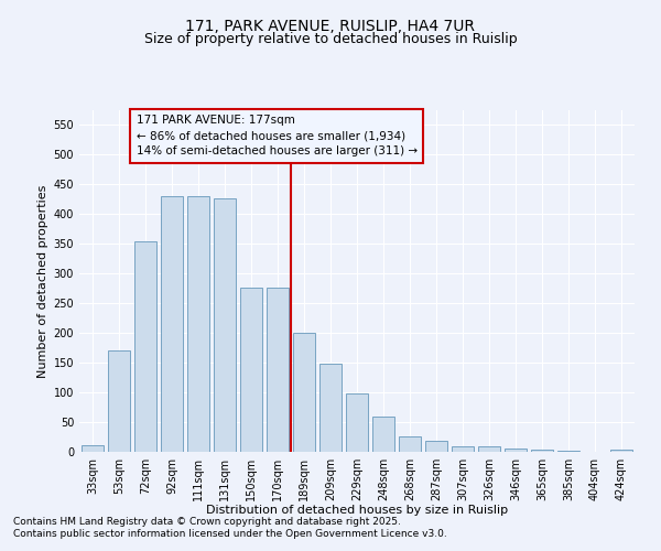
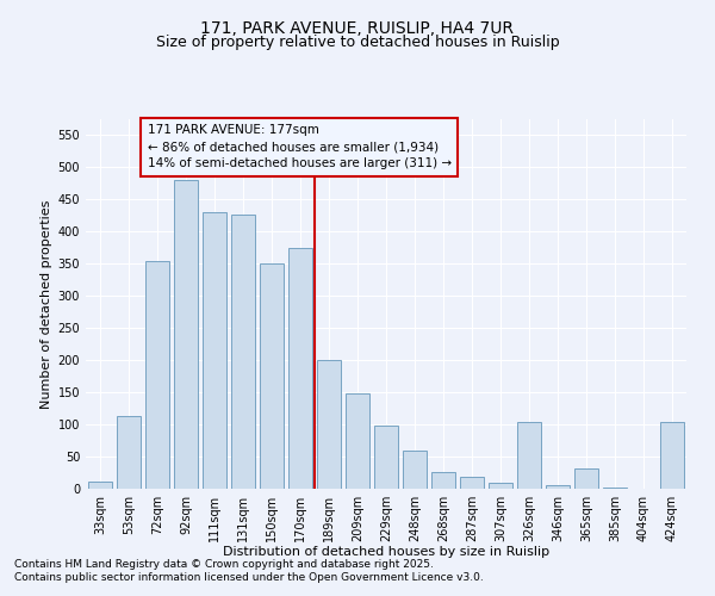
53sqm: 170 -> 114
92sqm: 430 -> 480
150sqm: 277 -> 350
170sqm: 277 -> 374
326sqm: 10 -> 104
365sqm: 4 -> 32
424sqm: 3 -> 104
